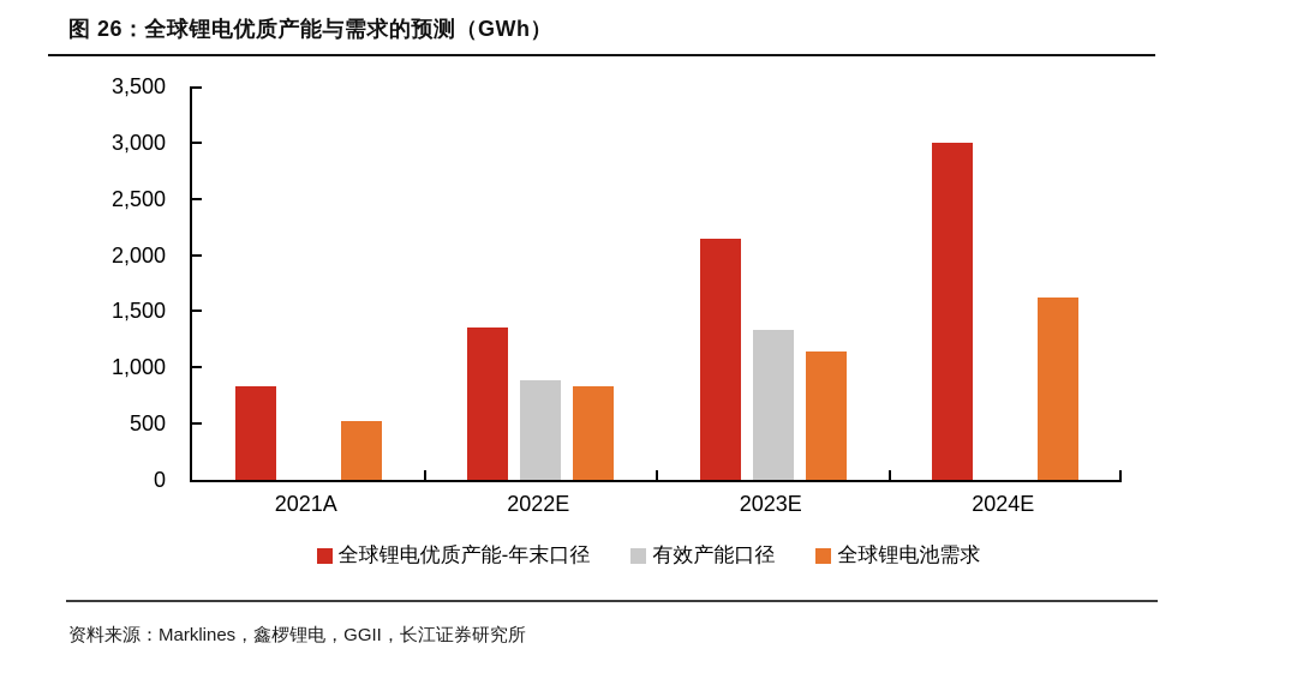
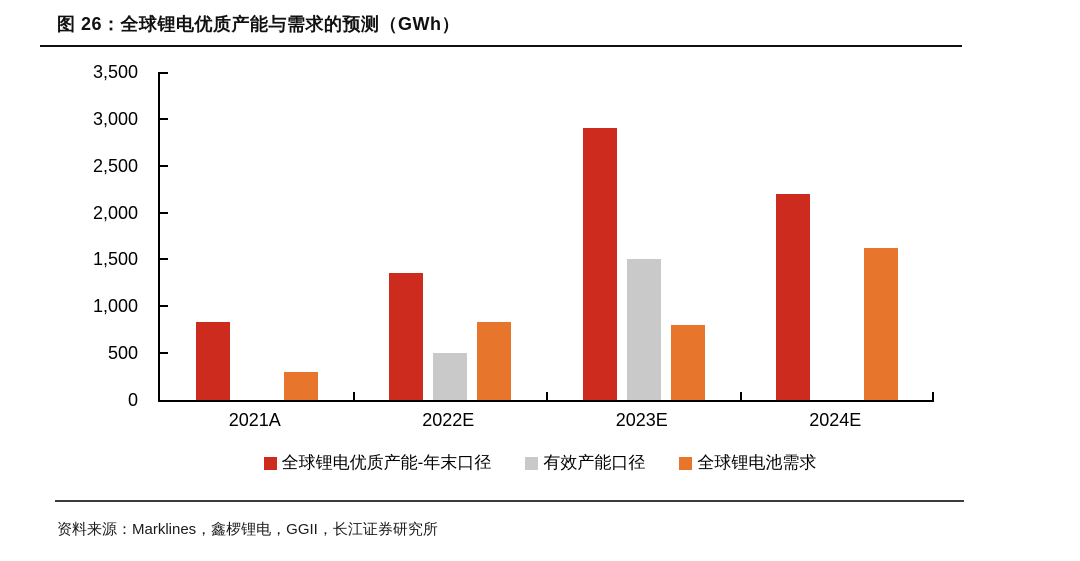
全球锂电池需求/2021A: 500 -> 300
有效产能口径/2022E: 900 -> 500
全球锂电优质产能-年末口径/2023E: 2100 -> 2900
有效产能口径/2023E: 1300 -> 1500
全球锂电池需求/2023E: 1100 -> 800
全球锂电优质产能-年末口径/2024E: 3000 -> 2200
